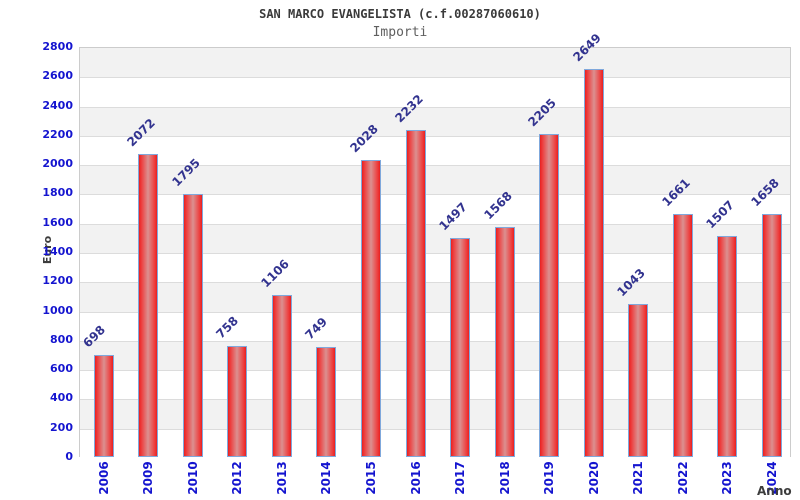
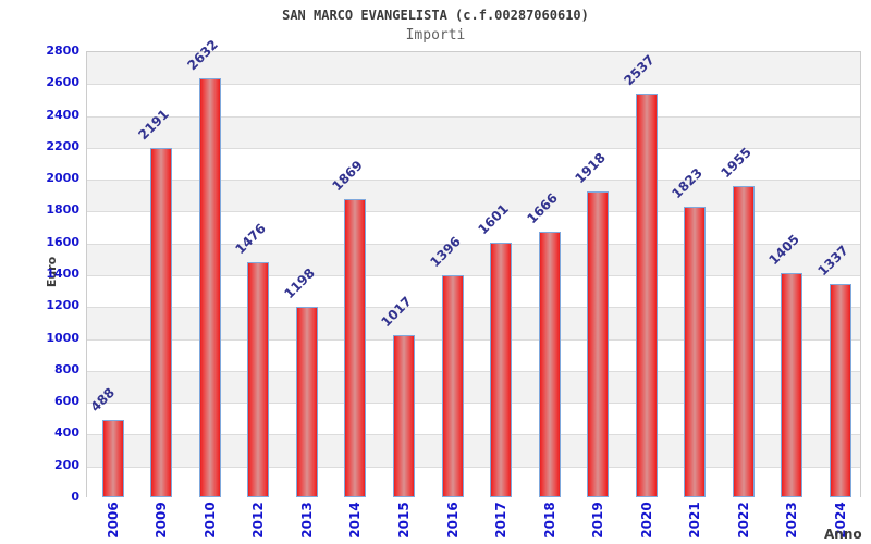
2006: 698 -> 488
2009: 2072 -> 2191
2010: 1795 -> 2632
2012: 758 -> 1476
2013: 1106 -> 1198
2014: 749 -> 1869
2015: 2028 -> 1017
2016: 2232 -> 1396
2017: 1497 -> 1601
2018: 1568 -> 1666
2019: 2205 -> 1918
2020: 2649 -> 2537
2021: 1043 -> 1823
2022: 1661 -> 1955
2023: 1507 -> 1405
2024: 1658 -> 1337
